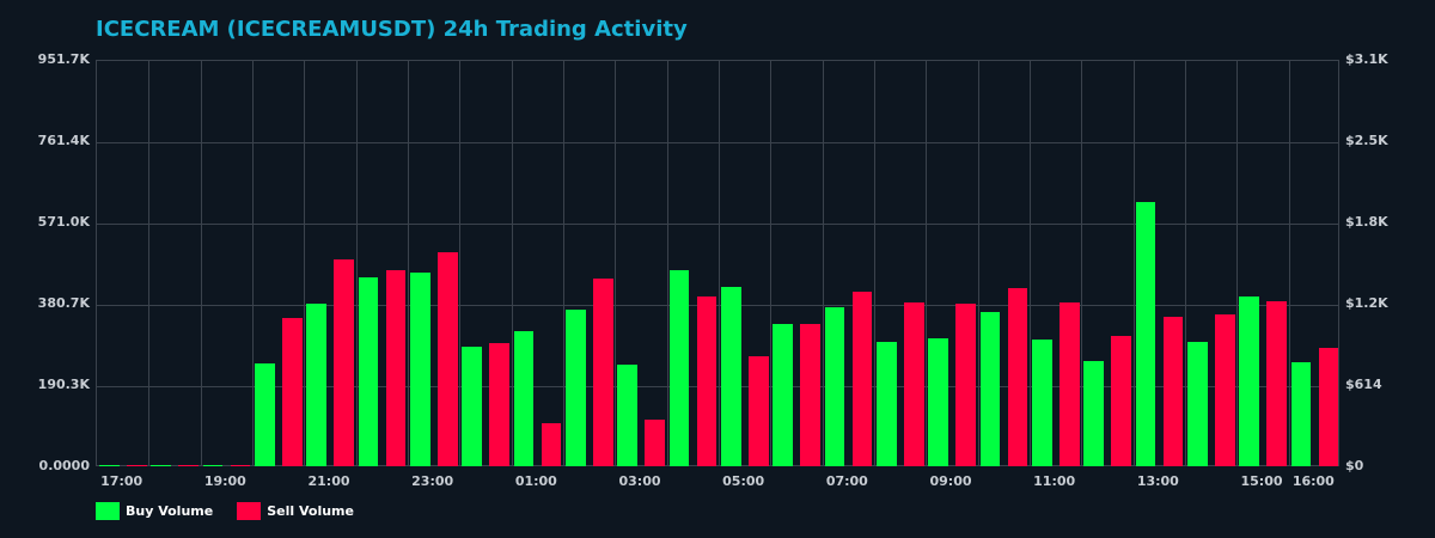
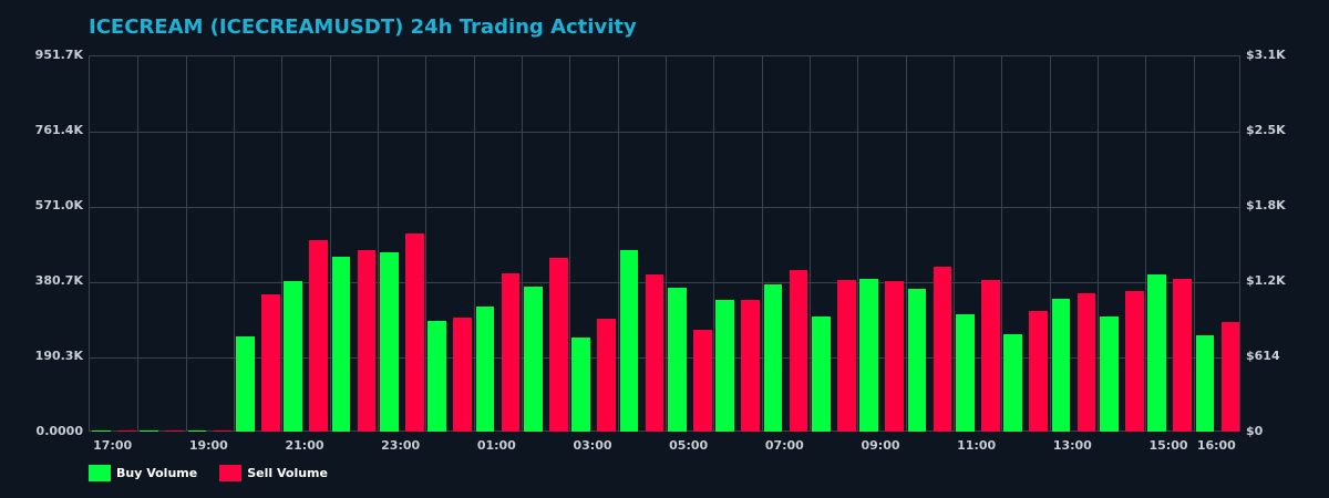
Sell Volume/01:00: 100K -> 400K
Sell Volume/03:00: 110K -> 280K
Buy Volume/05:00: 420K -> 360K
Buy Volume/09:00: 300K -> 390K
Buy Volume/13:00: 620K -> 340K
